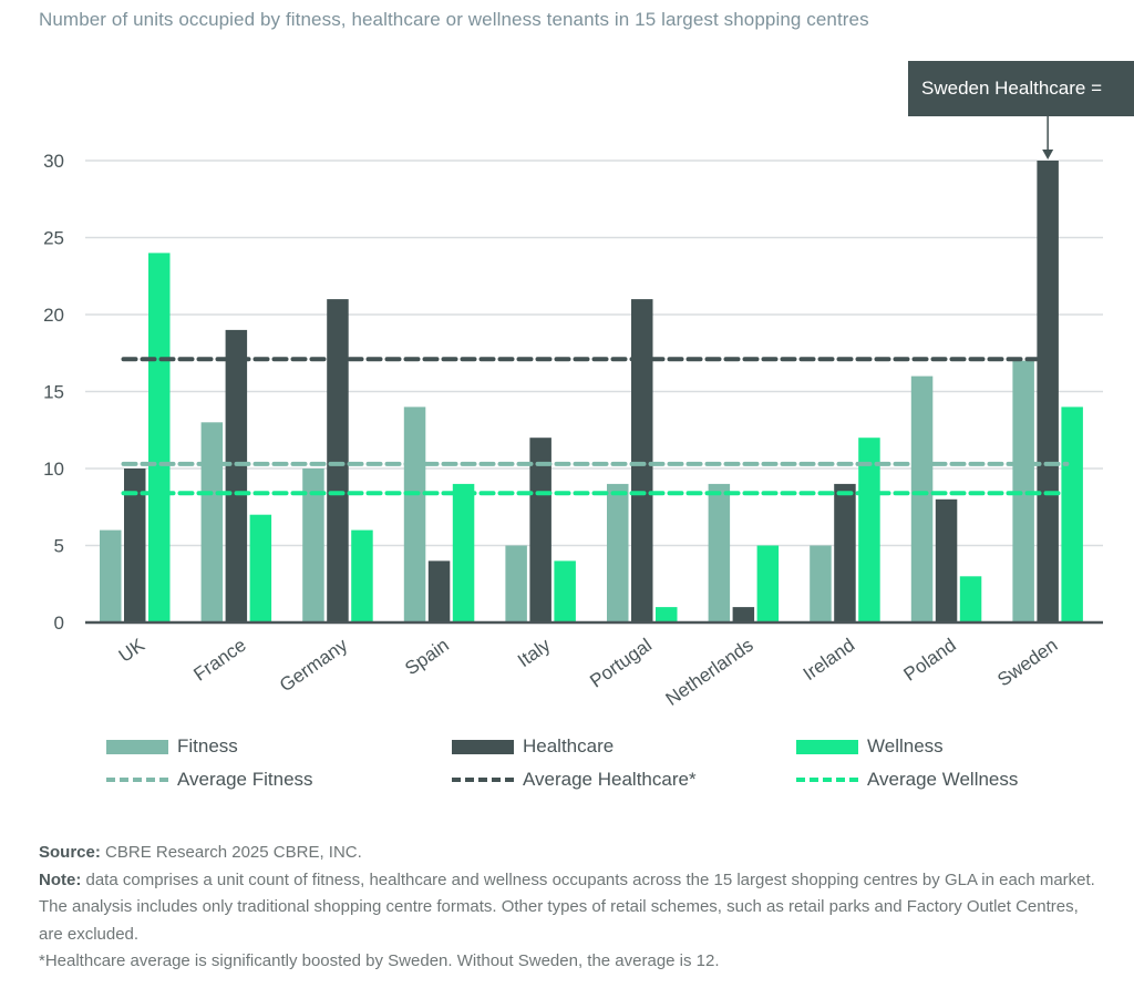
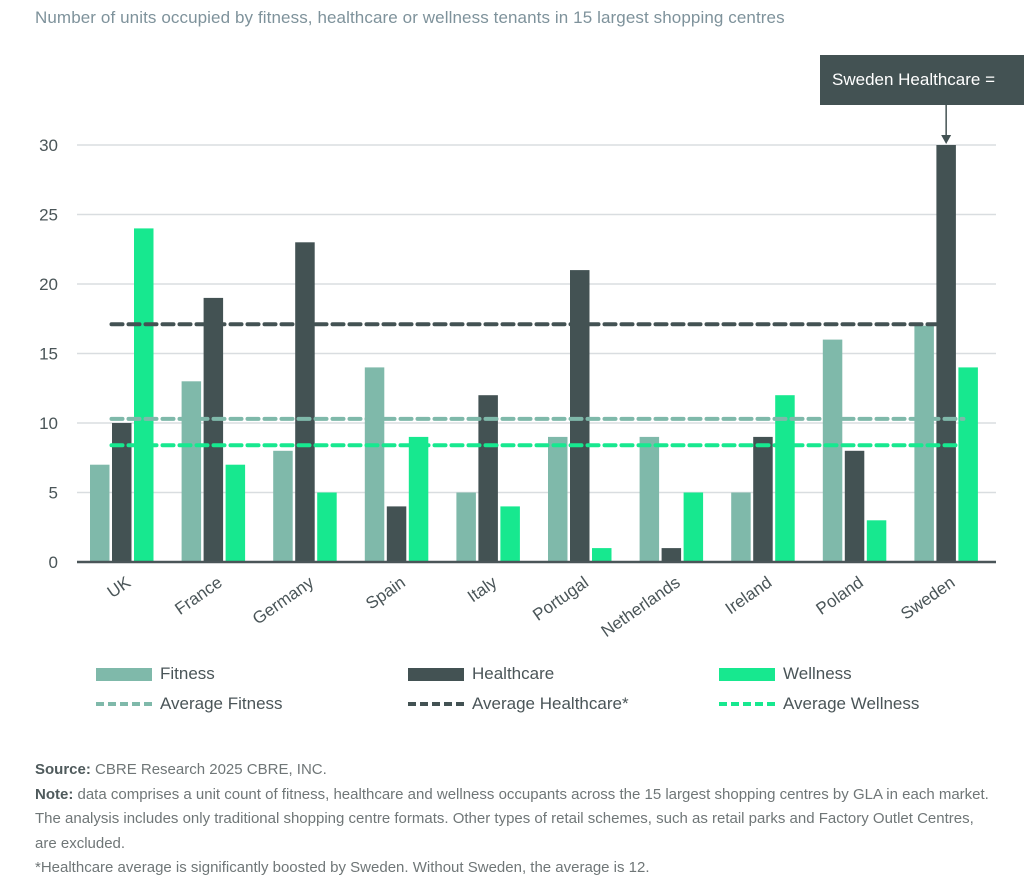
Fitness/UK: 6 -> 7
Fitness/Germany: 10 -> 8
Healthcare/Germany: 21 -> 23
Wellness/Germany: 6 -> 5
